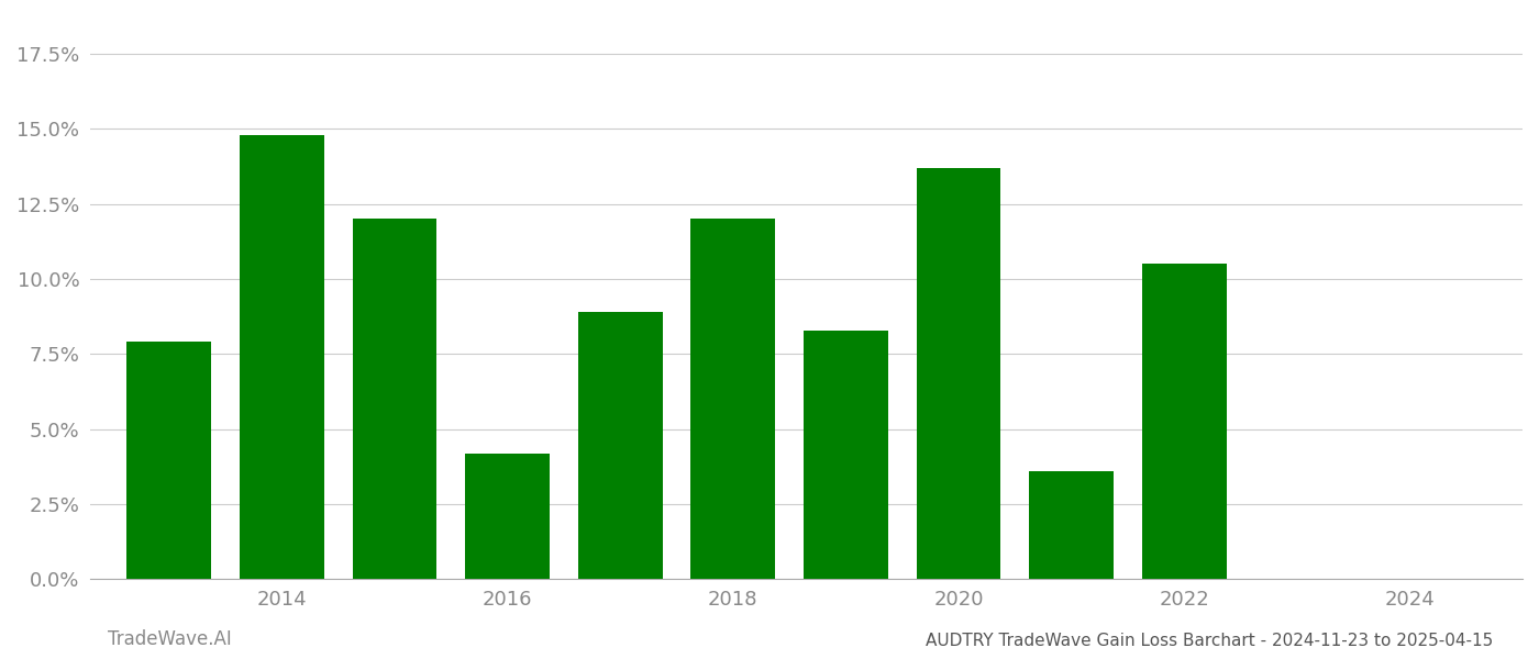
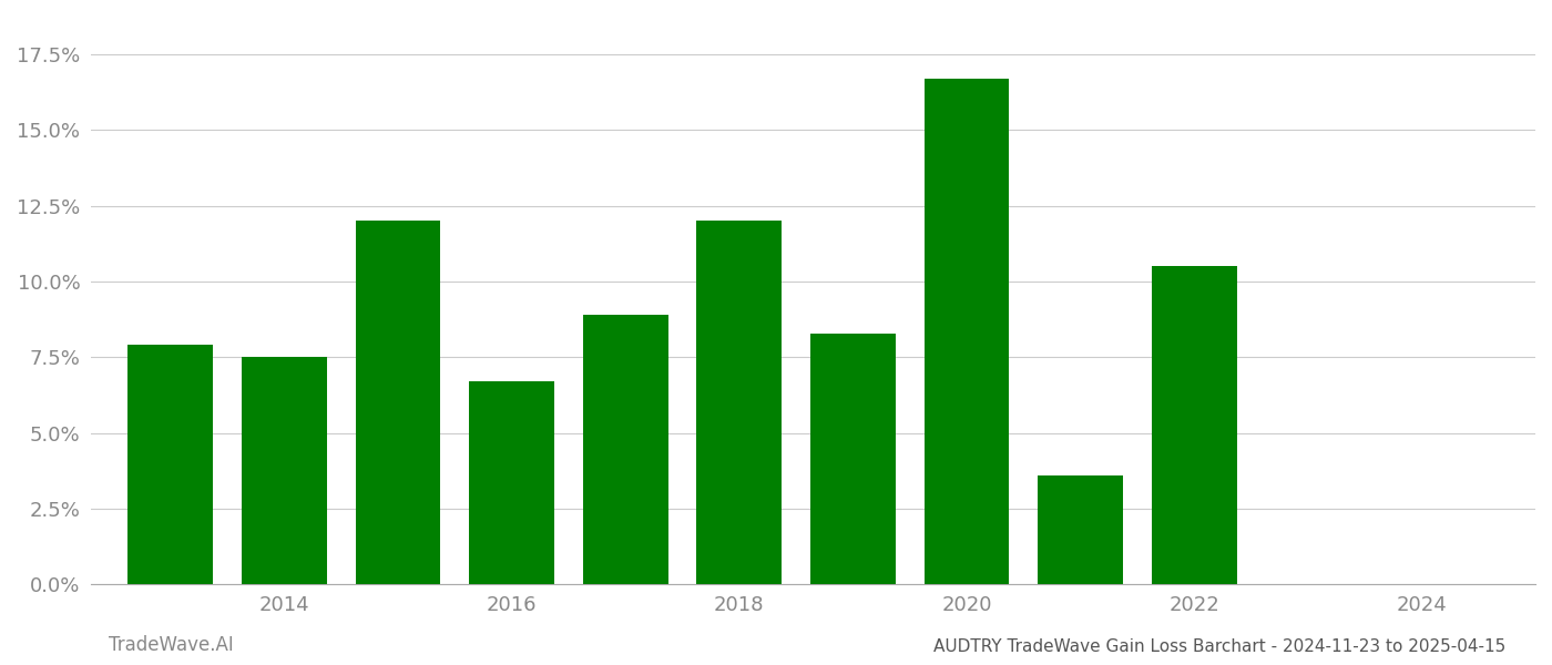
2014: 14.8% -> 7.5%
2016: 4.2% -> 6.7%
2020: 13.7% -> 16.7%
